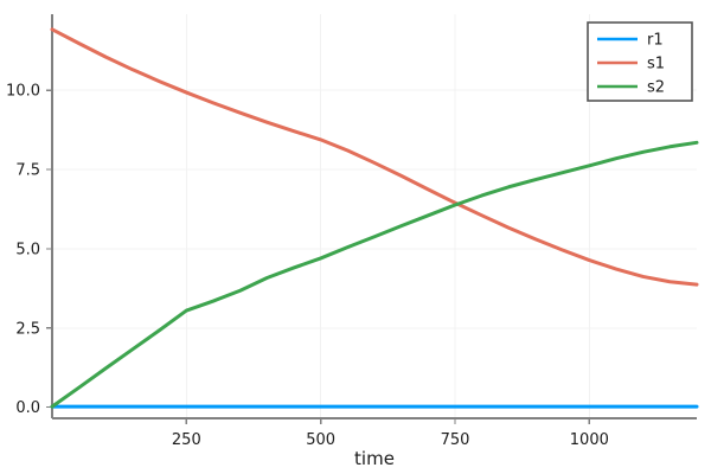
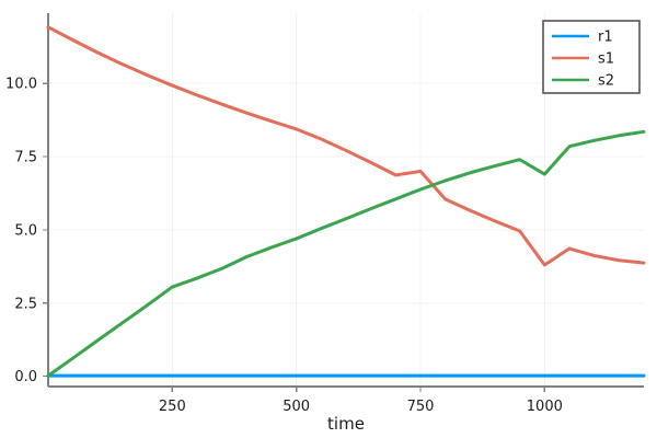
s1/750: 6.5 -> 7.0
s1/1000: 4.6 -> 3.8
s2/1000: 7.6 -> 6.9
